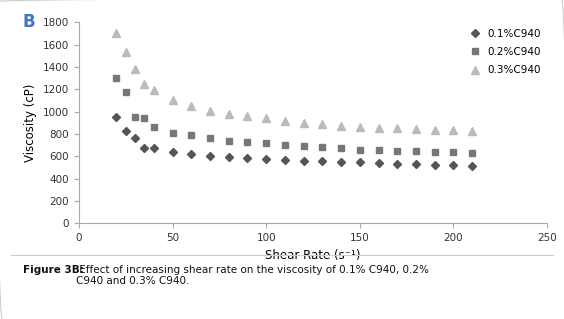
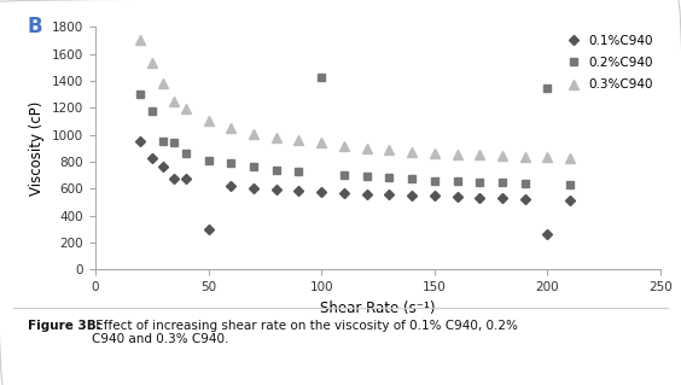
0.1%C940/50: 640 -> 300
0.2%C940/100: 720 -> 1430
0.1%C940/200: 520 -> 260
0.2%C940/200: 640 -> 1350
